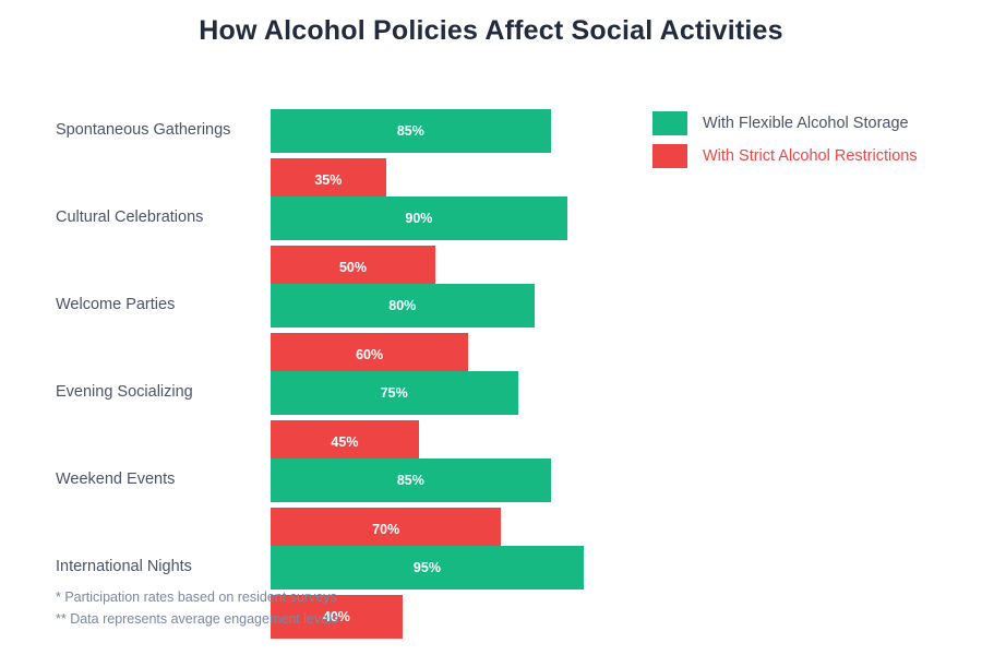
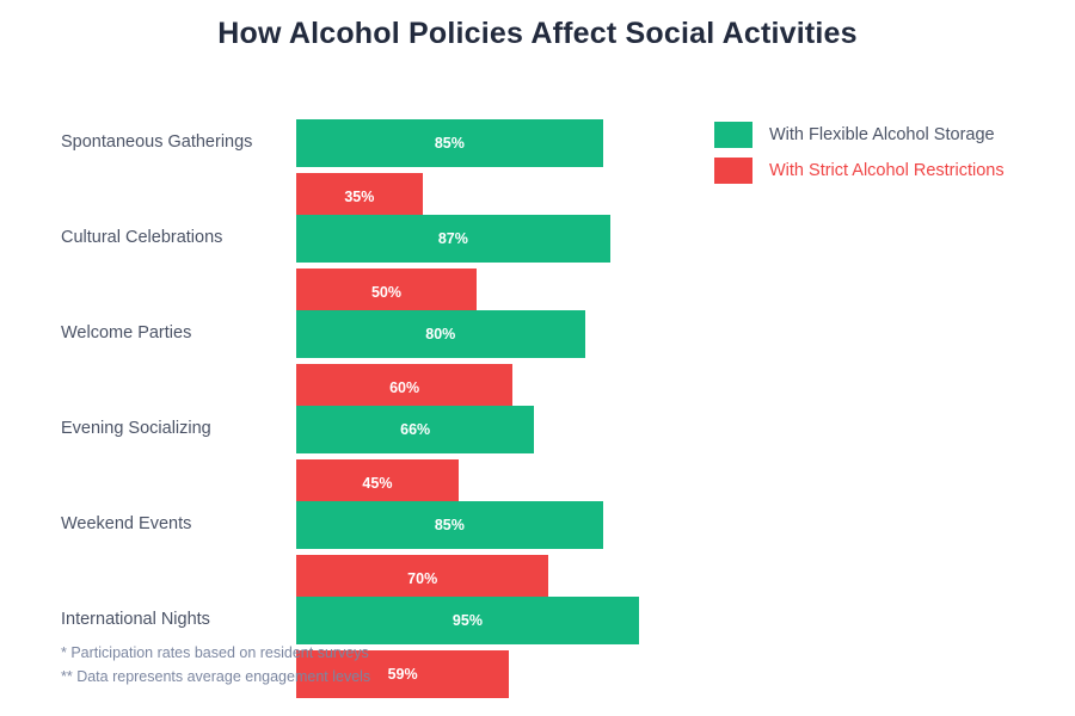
With Flexible Alcohol Storage/Cultural Celebrations: 90% -> 87%
With Flexible Alcohol Storage/Evening Socializing: 75% -> 66%
With Strict Alcohol Restrictions/International Nights: 40% -> 59%
